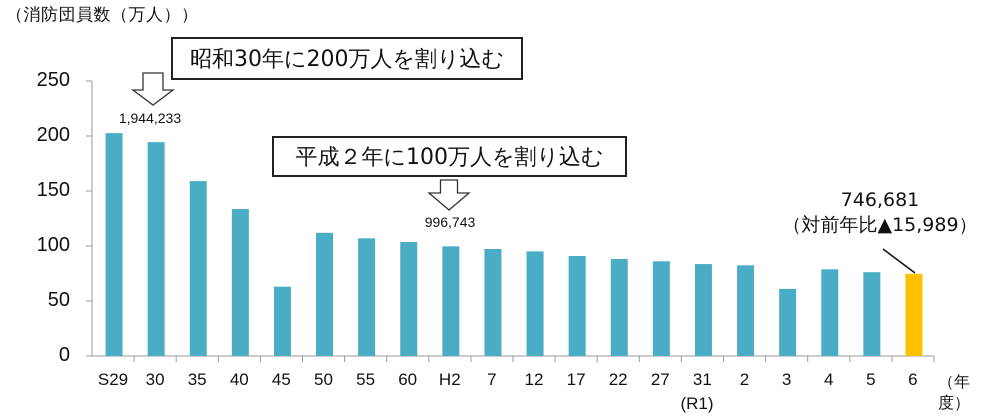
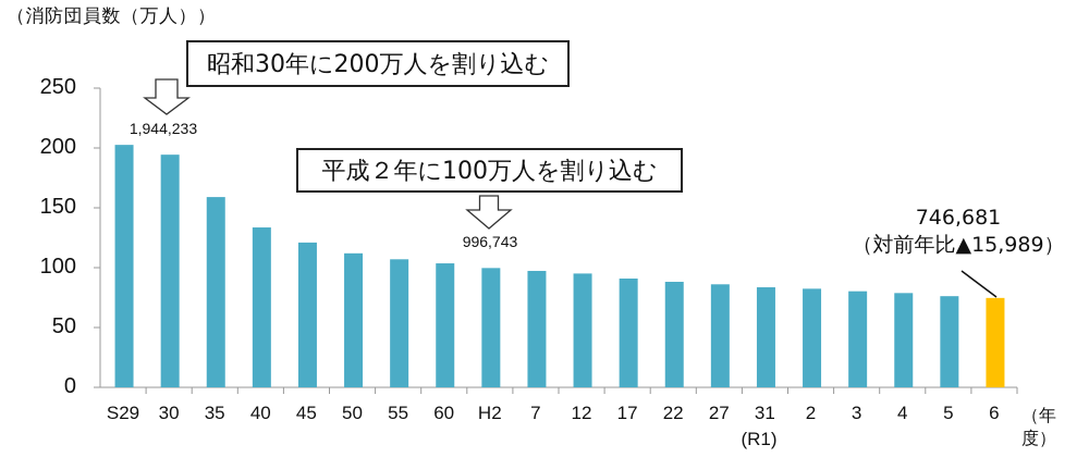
45: 63 -> 121
3: 61 -> 80
